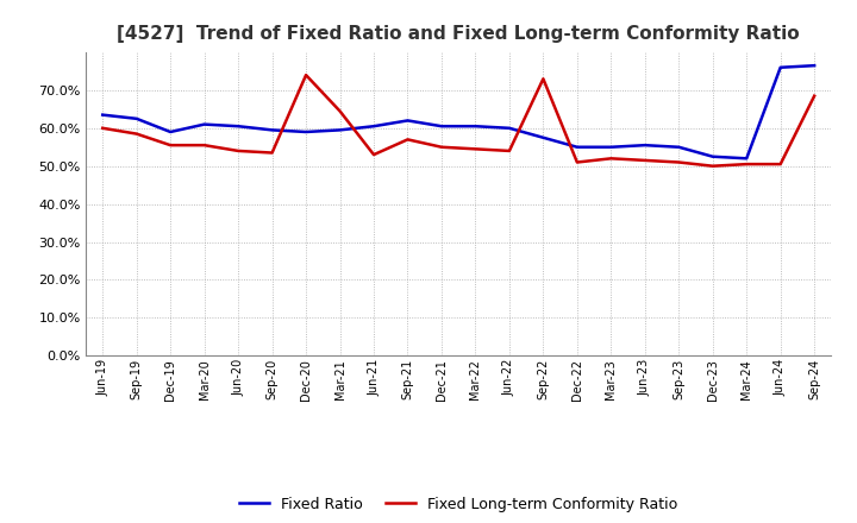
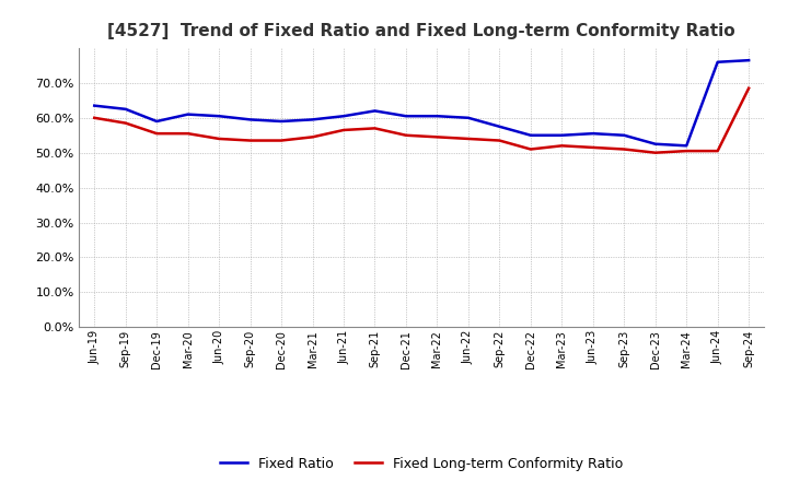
Fixed Long-term Conformity Ratio/Dec-20: 74.0% -> 53.5%
Fixed Long-term Conformity Ratio/Mar-21: 64.5% -> 54.5%
Fixed Long-term Conformity Ratio/Jun-21: 53.0% -> 56.5%
Fixed Long-term Conformity Ratio/Sep-22: 73.0% -> 53.5%
